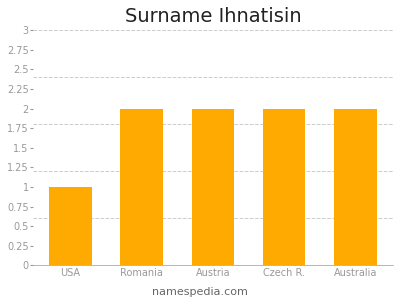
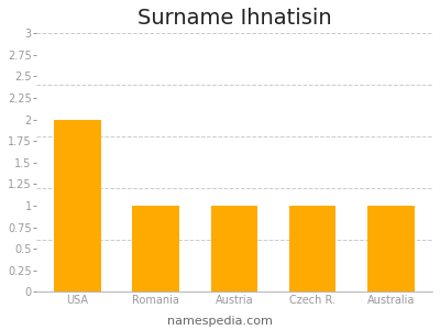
USA: 1 -> 2
Romania: 2 -> 1
Austria: 2 -> 1
Czech R.: 2 -> 1
Australia: 2 -> 1
